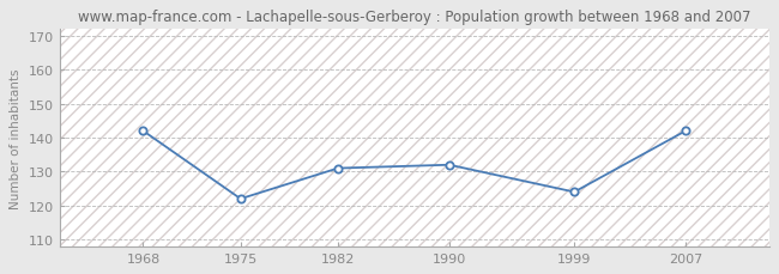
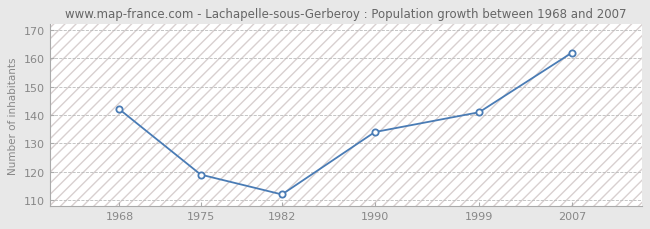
1975: 122 -> 119
1982: 131 -> 112
1990: 132 -> 134
1999: 124 -> 141
2007: 142 -> 162
